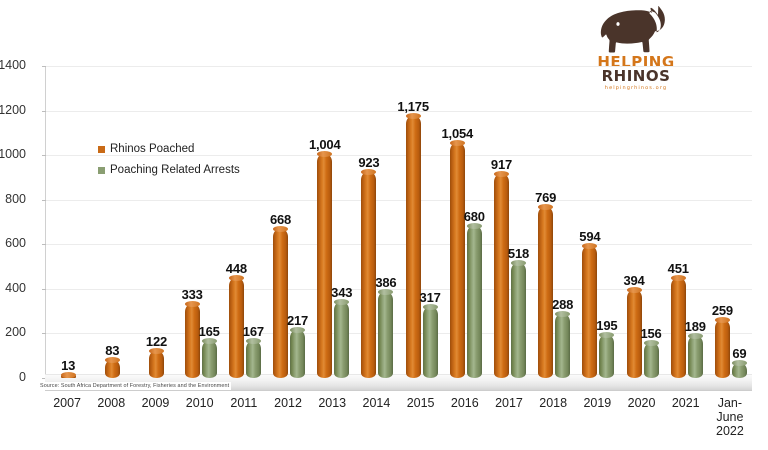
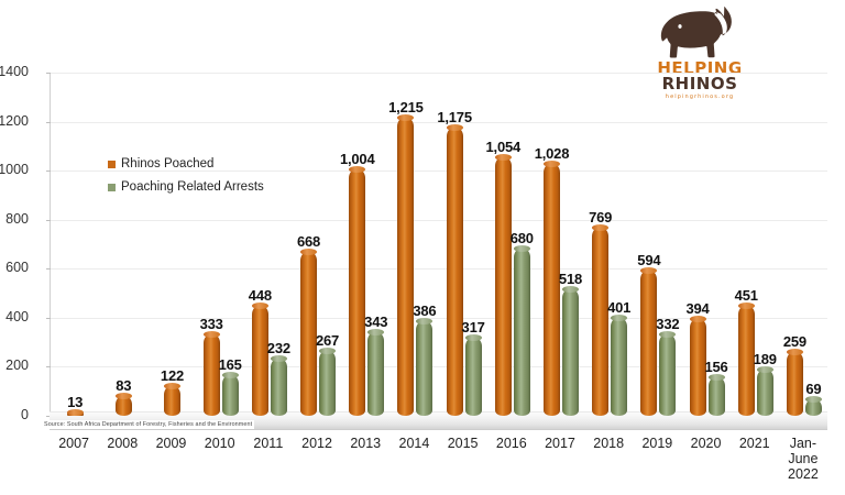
Poaching Related Arrests/2011: 167 -> 232
Poaching Related Arrests/2012: 217 -> 267
Rhinos Poached/2014: 923 -> 1,215
Rhinos Poached/2017: 917 -> 1,028
Poaching Related Arrests/2018: 288 -> 401
Poaching Related Arrests/2019: 195 -> 332
